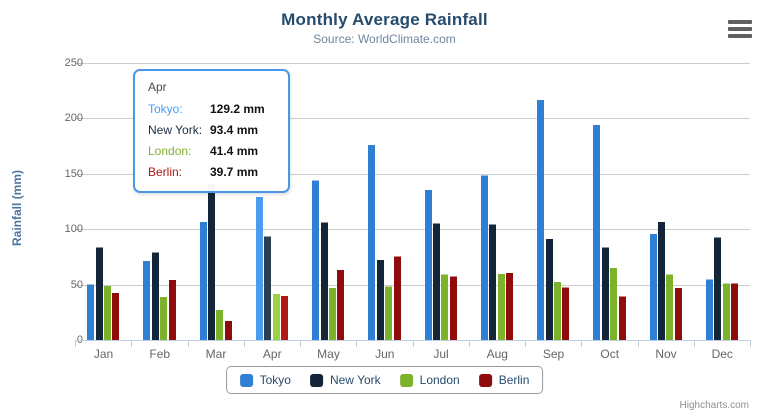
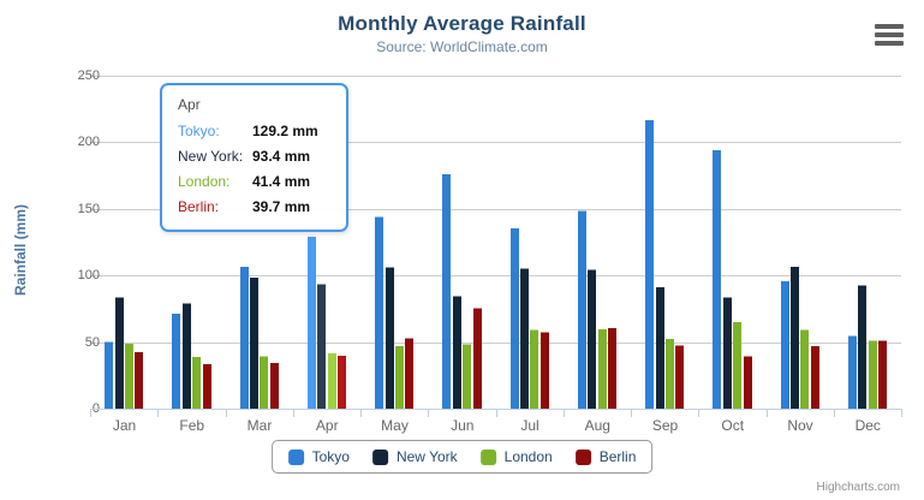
Berlin/Feb: 54 -> 33
New York/Mar: 141 -> 98
London/Mar: 27 -> 39
Berlin/Mar: 17 -> 34
Berlin/May: 63 -> 53
New York/Jun: 72 -> 84
